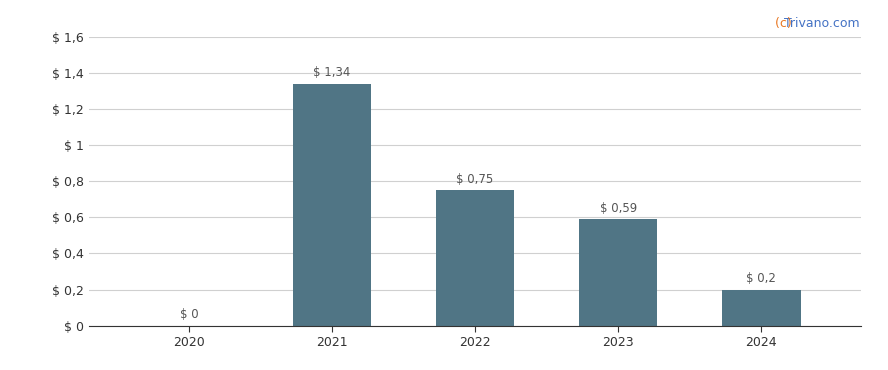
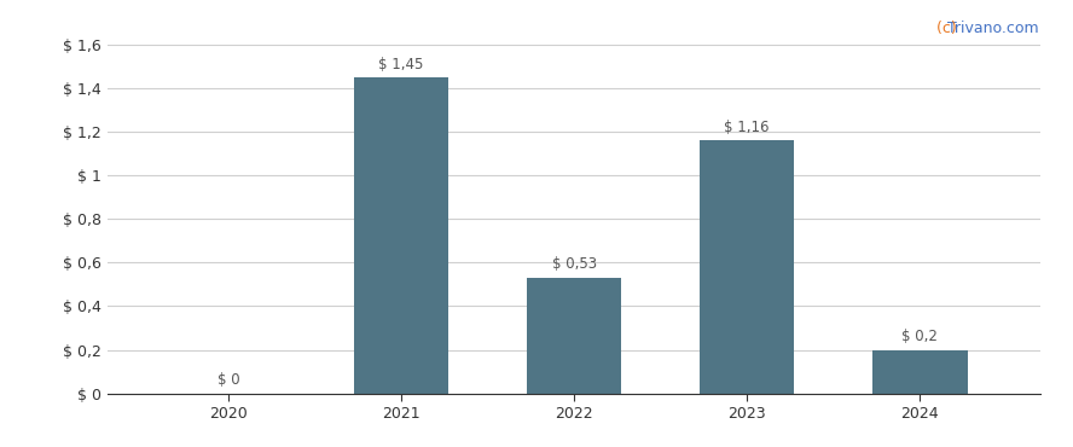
2021: 1,34 -> 1,45
2022: 0,75 -> 0,53
2023: 0,59 -> 1,16
